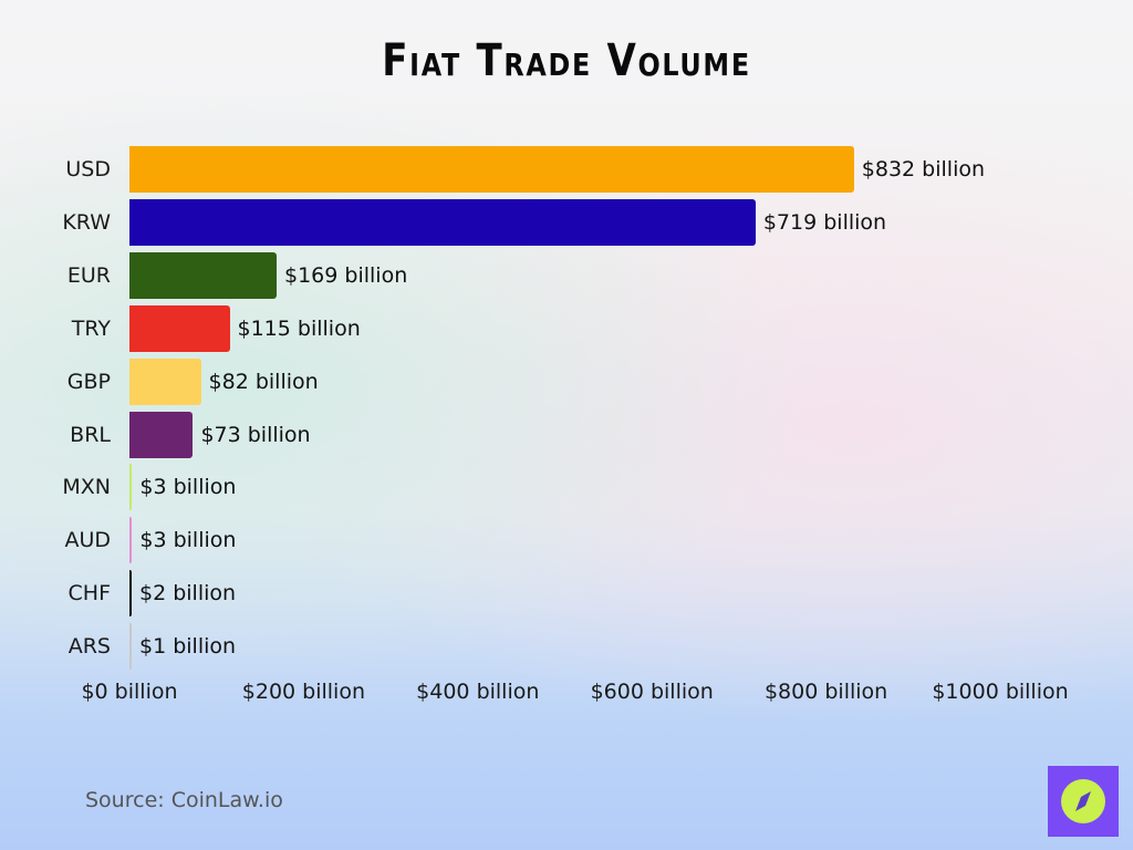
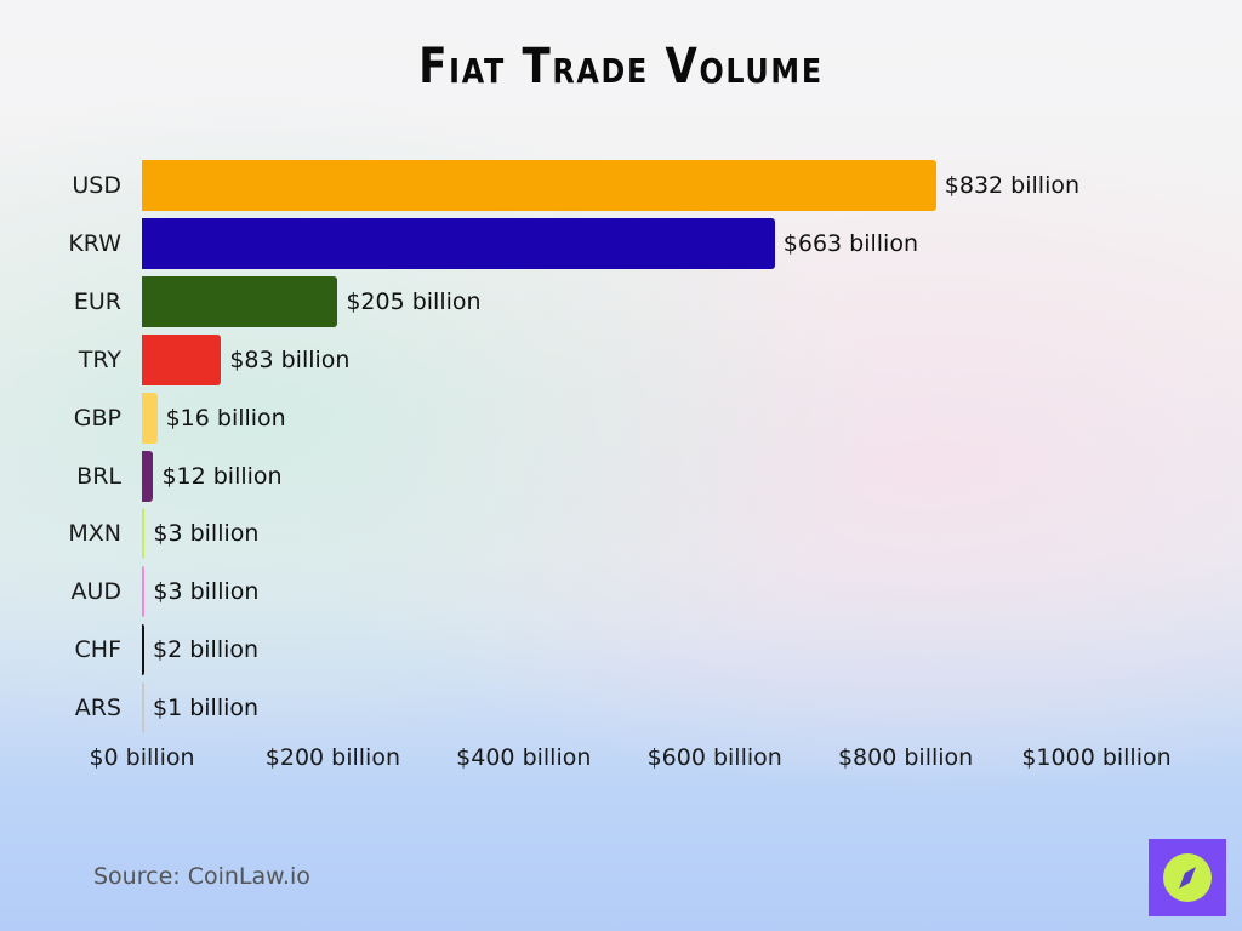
KRW: $719 -> $663
EUR: $169 -> $205
TRY: $115 -> $83
GBP: $82 -> $16
BRL: $73 -> $12
